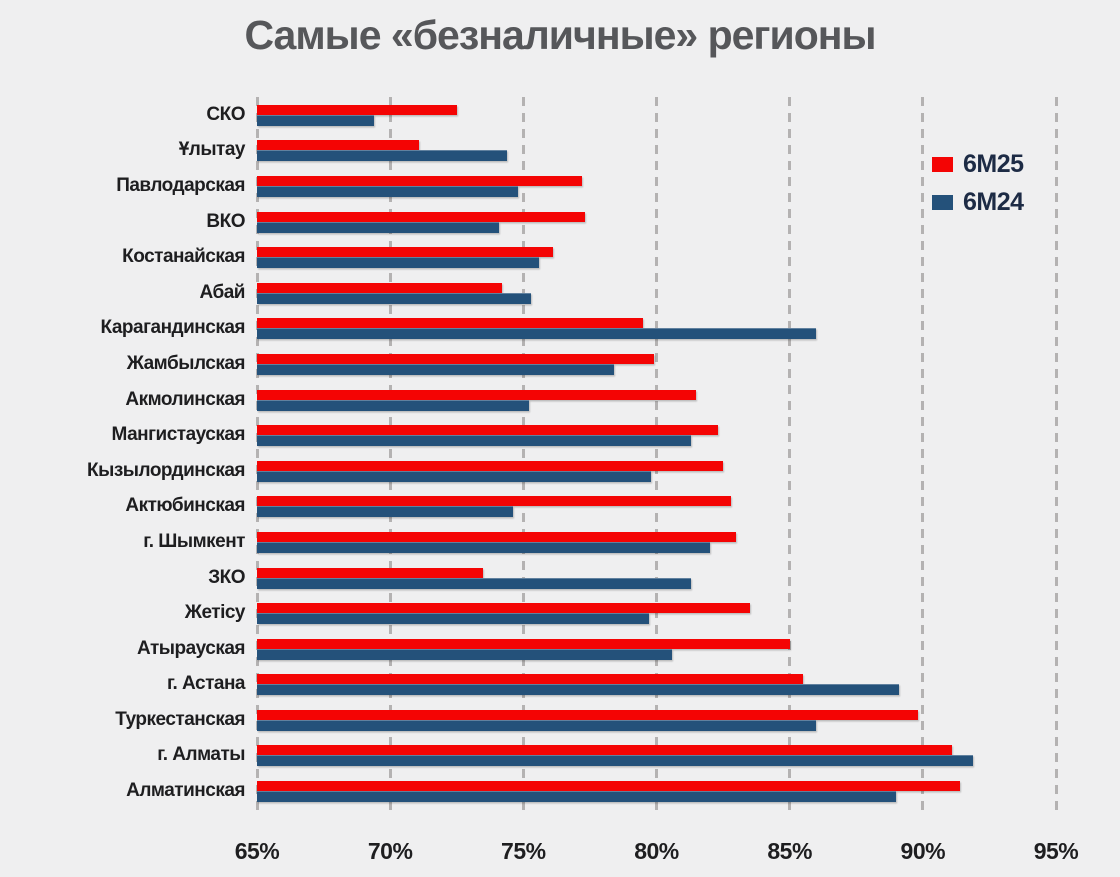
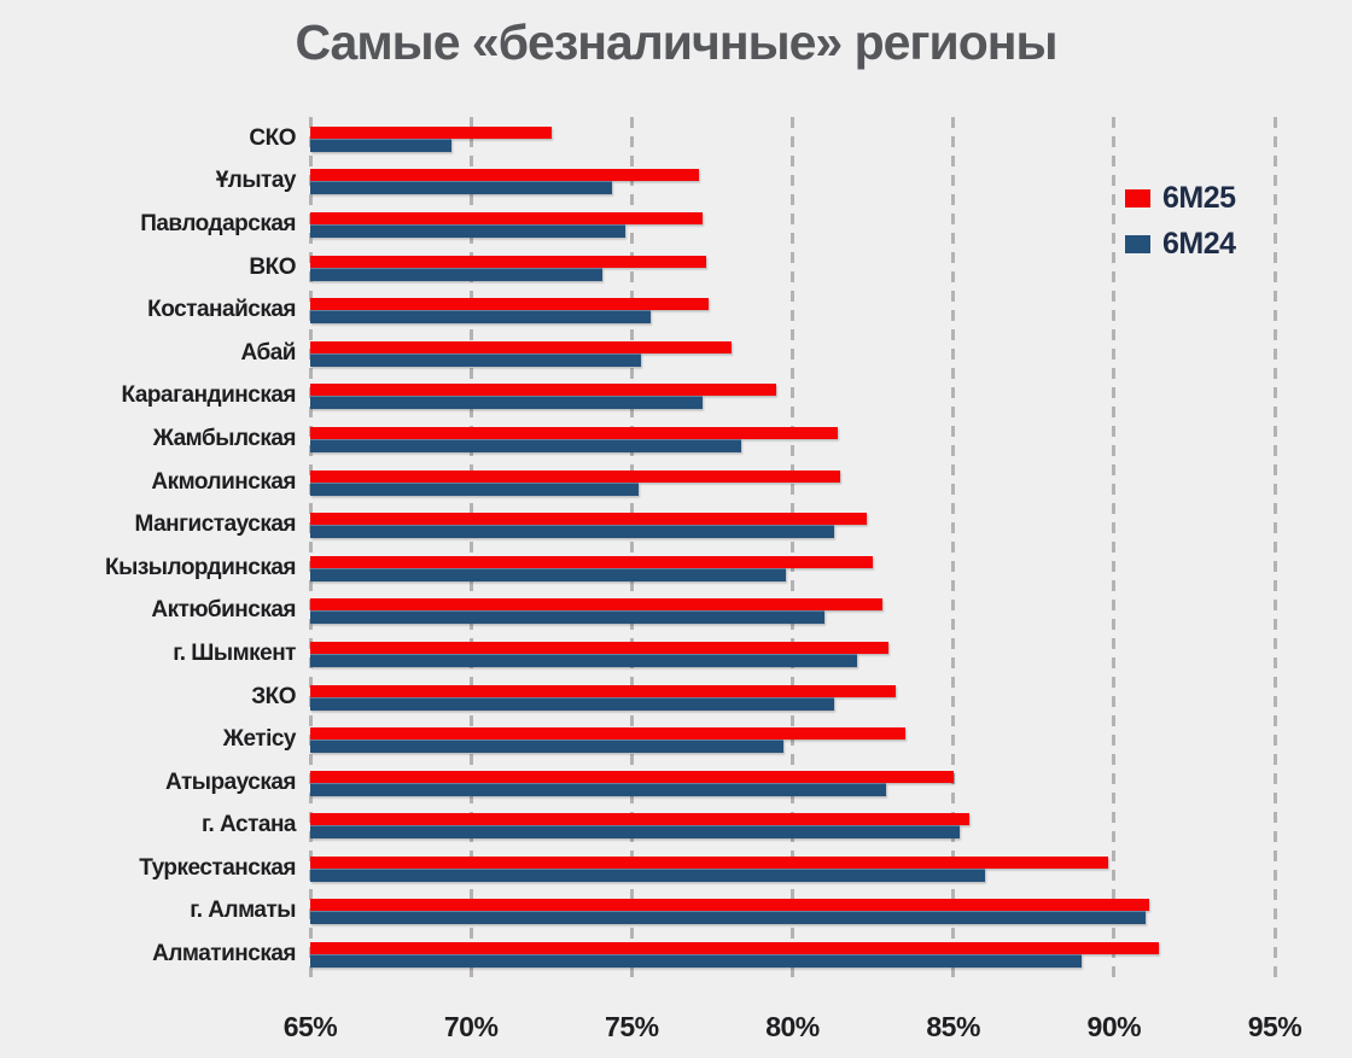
6M25/Ұлытау: 71.1% -> 77.1%
6M25/Костанайская: 76.1% -> 77.4%
6M25/Абай: 74.2% -> 78.1%
6M24/Карагандинская: 86.0% -> 77.2%
6M25/Жамбылская: 79.9% -> 81.4%
6M24/Актюбинская: 74.6% -> 81.0%
6M25/ЗКО: 73.5% -> 83.2%
6M24/Атырауская: 80.6% -> 82.9%
6M24/г. Астана: 89.1% -> 85.2%
6M24/г. Алматы: 91.9% -> 91.0%
